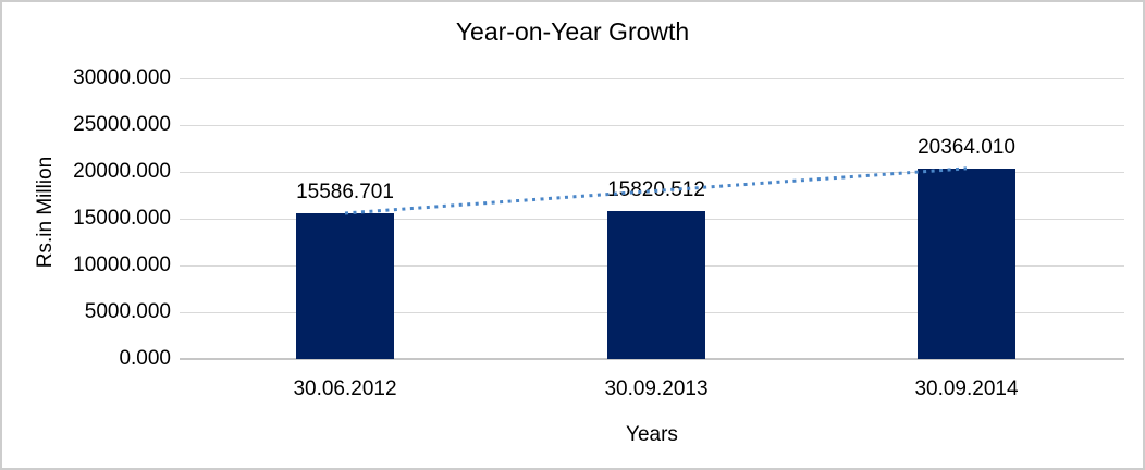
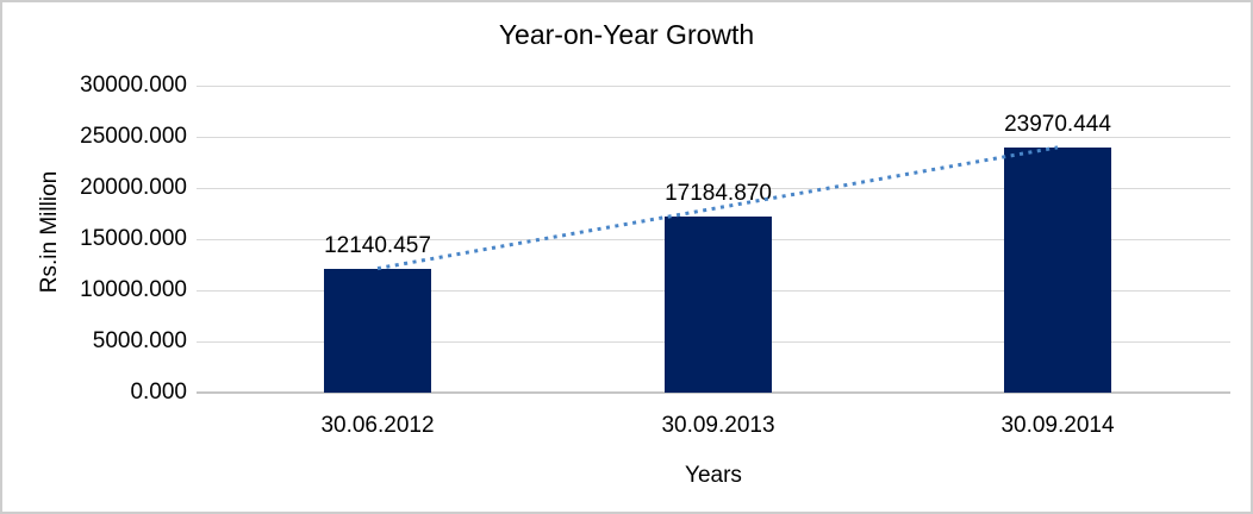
30.06.2012: 15586.701 -> 12140.457
30.09.2013: 15820.512 -> 17184.870
30.09.2014: 20364.010 -> 23970.444
